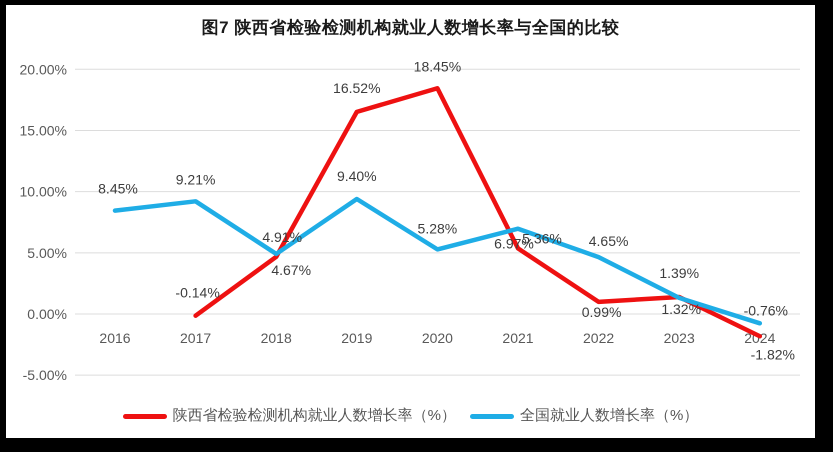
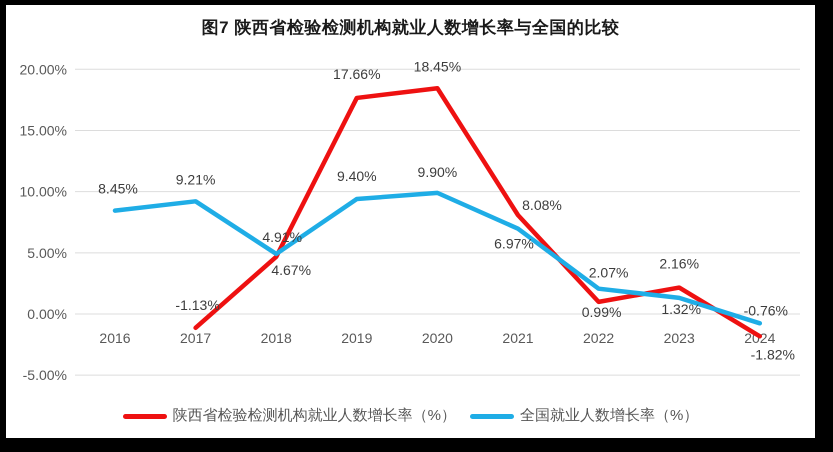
陕西省检验检测机构就业人数增长率（%）/2017: -0.14% -> -1.13%
陕西省检验检测机构就业人数增长率（%）/2019: 16.52% -> 17.66%
全国就业人数增长率（%）/2020: 5.28% -> 9.90%
陕西省检验检测机构就业人数增长率（%）/2021: 5.36% -> 8.08%
全国就业人数增长率（%）/2022: 4.65% -> 2.07%
陕西省检验检测机构就业人数增长率（%）/2023: 1.39% -> 2.16%
